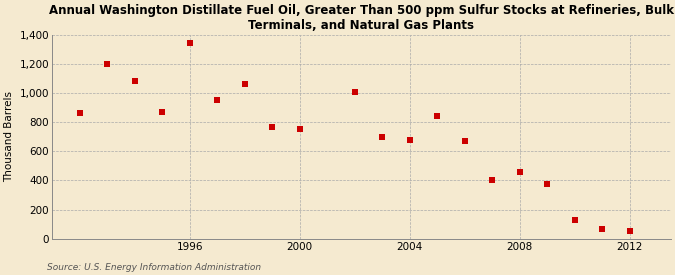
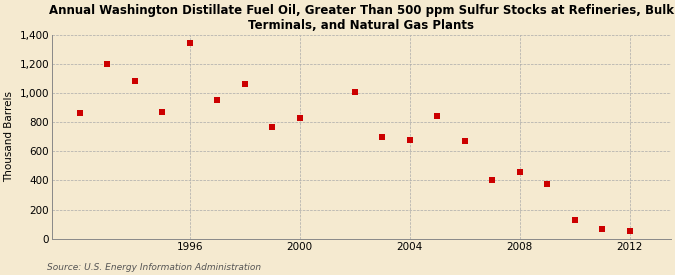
2000: 760 -> 830
